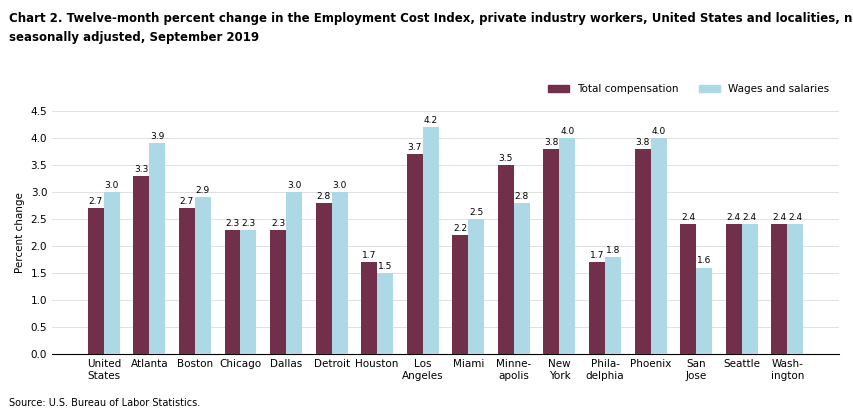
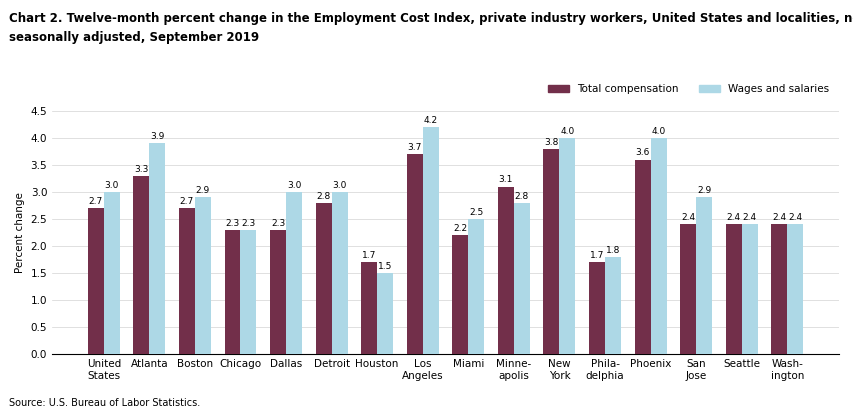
Total compensation/Minne- apolis: 3.5 -> 3.1
Total compensation/Phoenix: 3.8 -> 3.6
Wages and salaries/San Jose: 1.6 -> 2.9
